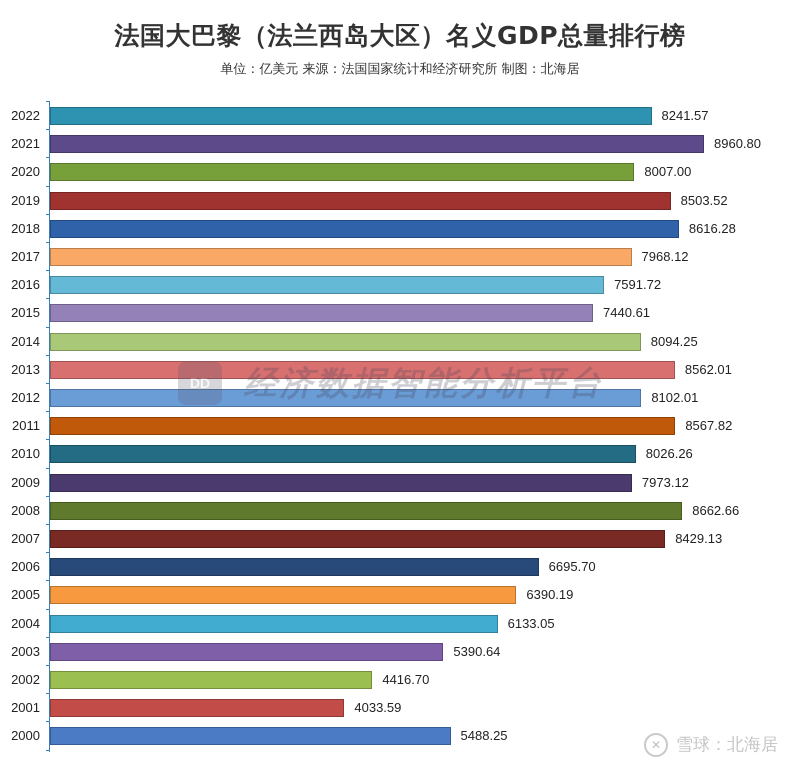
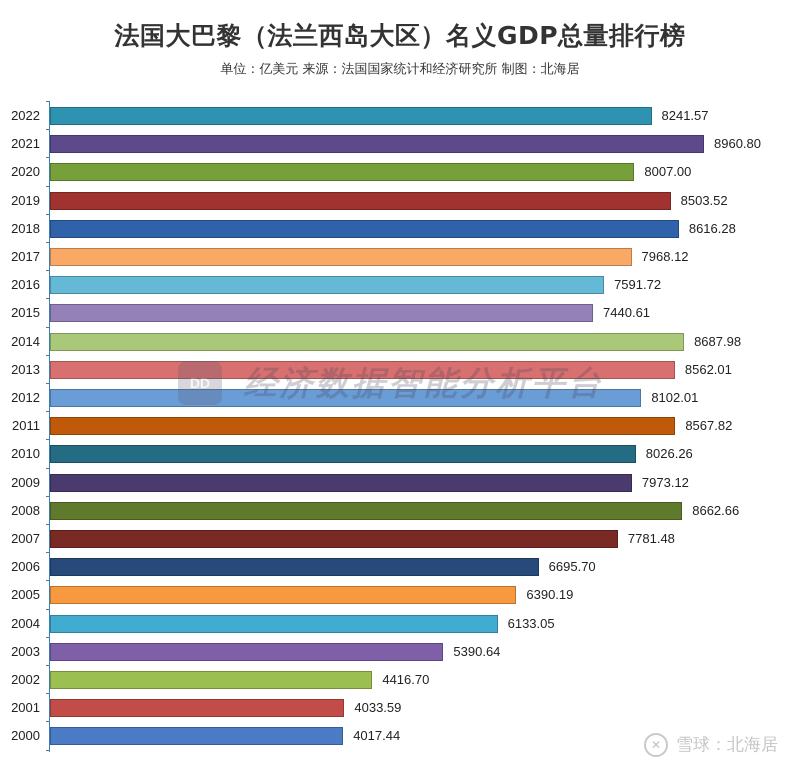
2014: 8094.25 -> 8687.98
2007: 8429.13 -> 7781.48
2000: 5488.25 -> 4017.44
